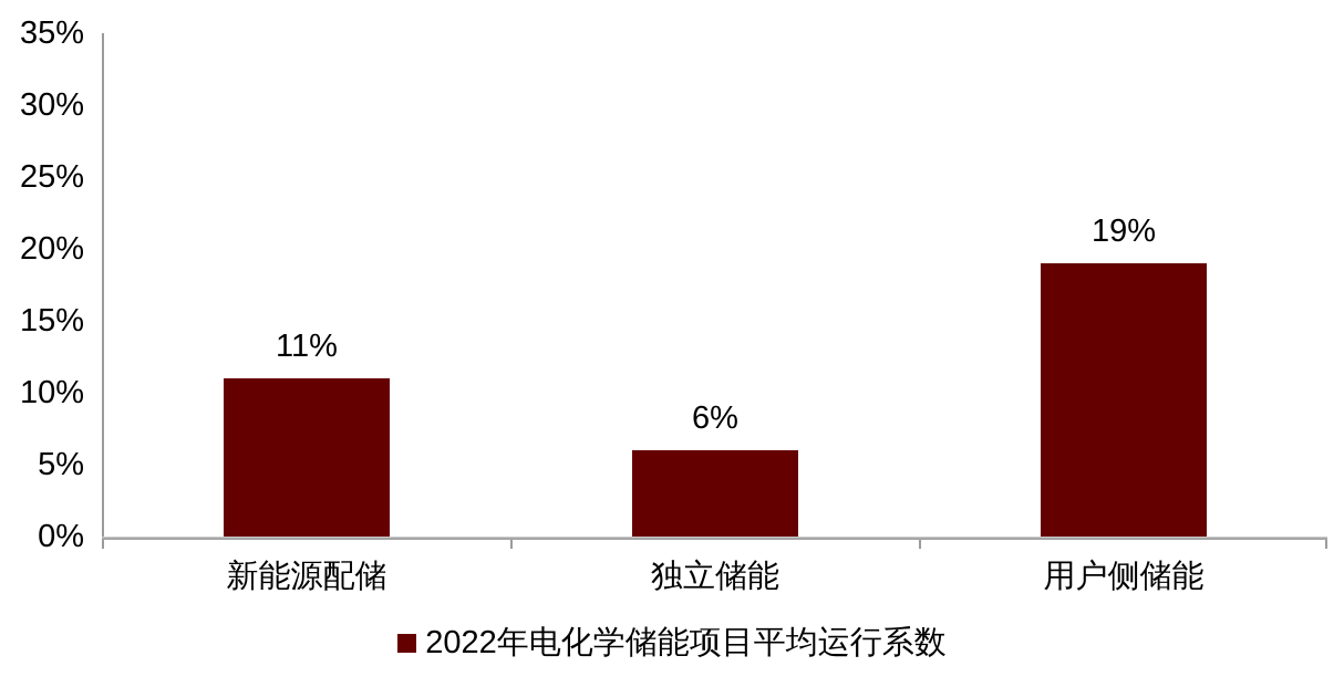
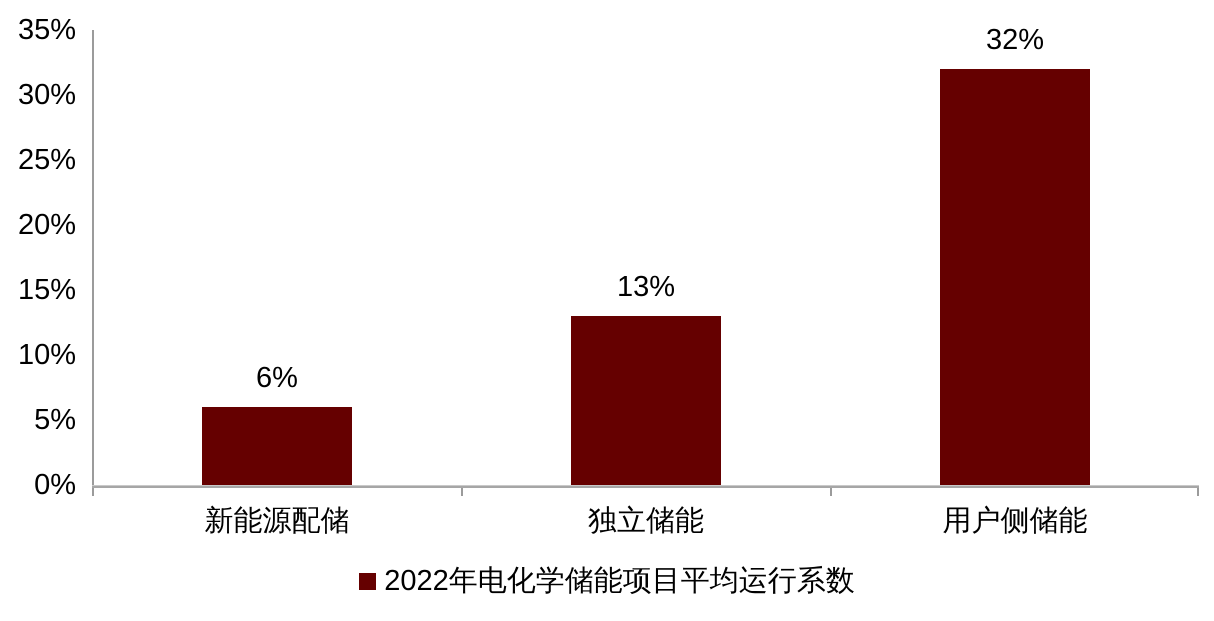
新能源配储: 11% -> 6%
独立储能: 6% -> 13%
用户侧储能: 19% -> 32%
